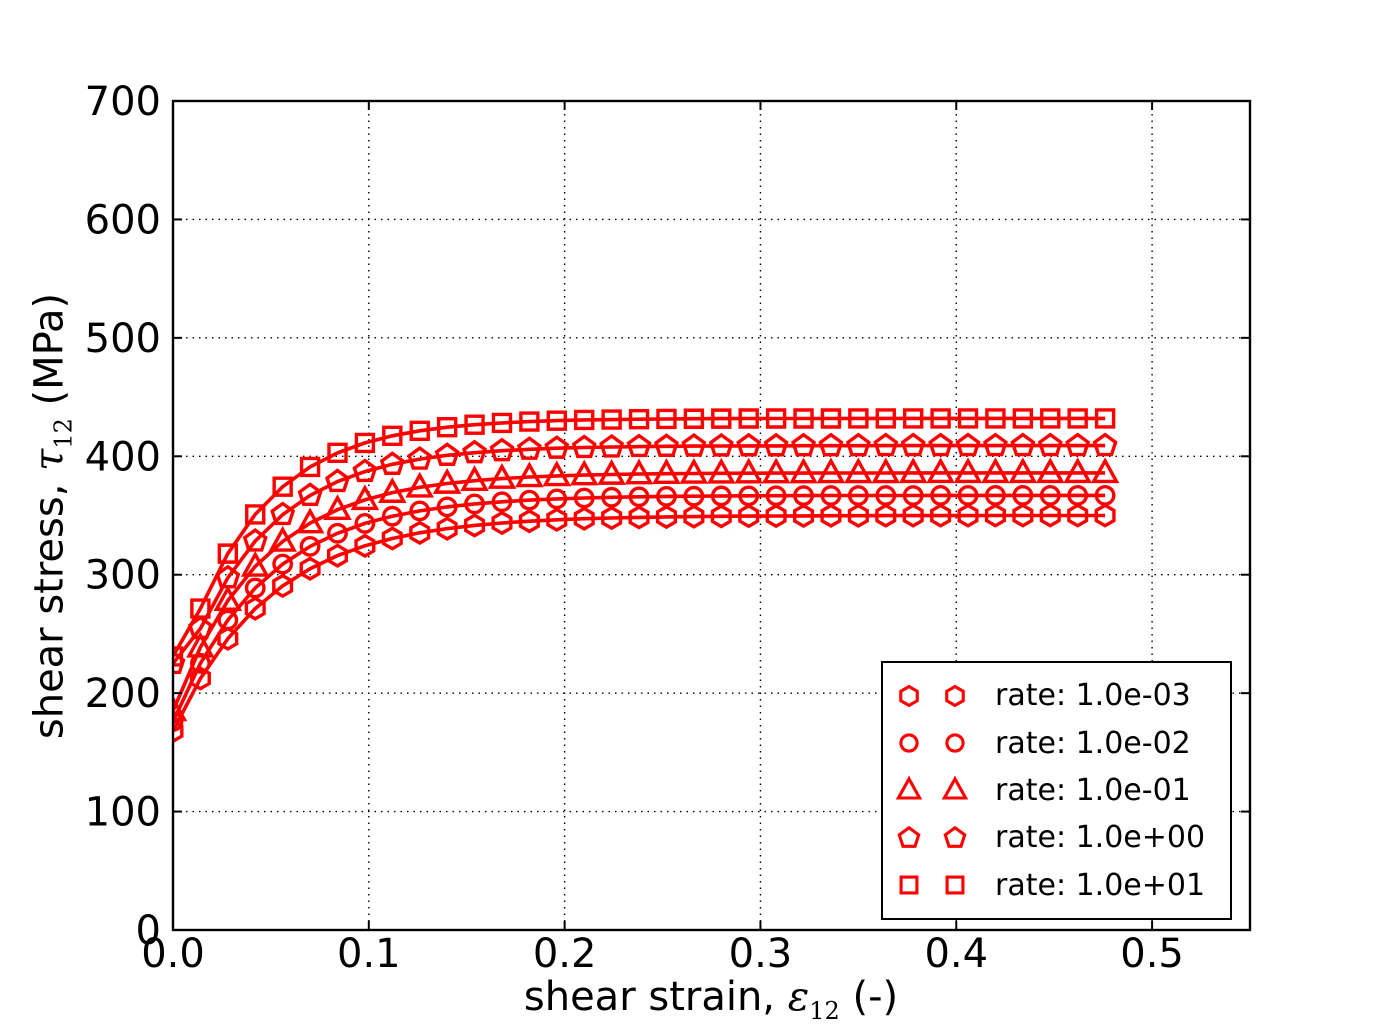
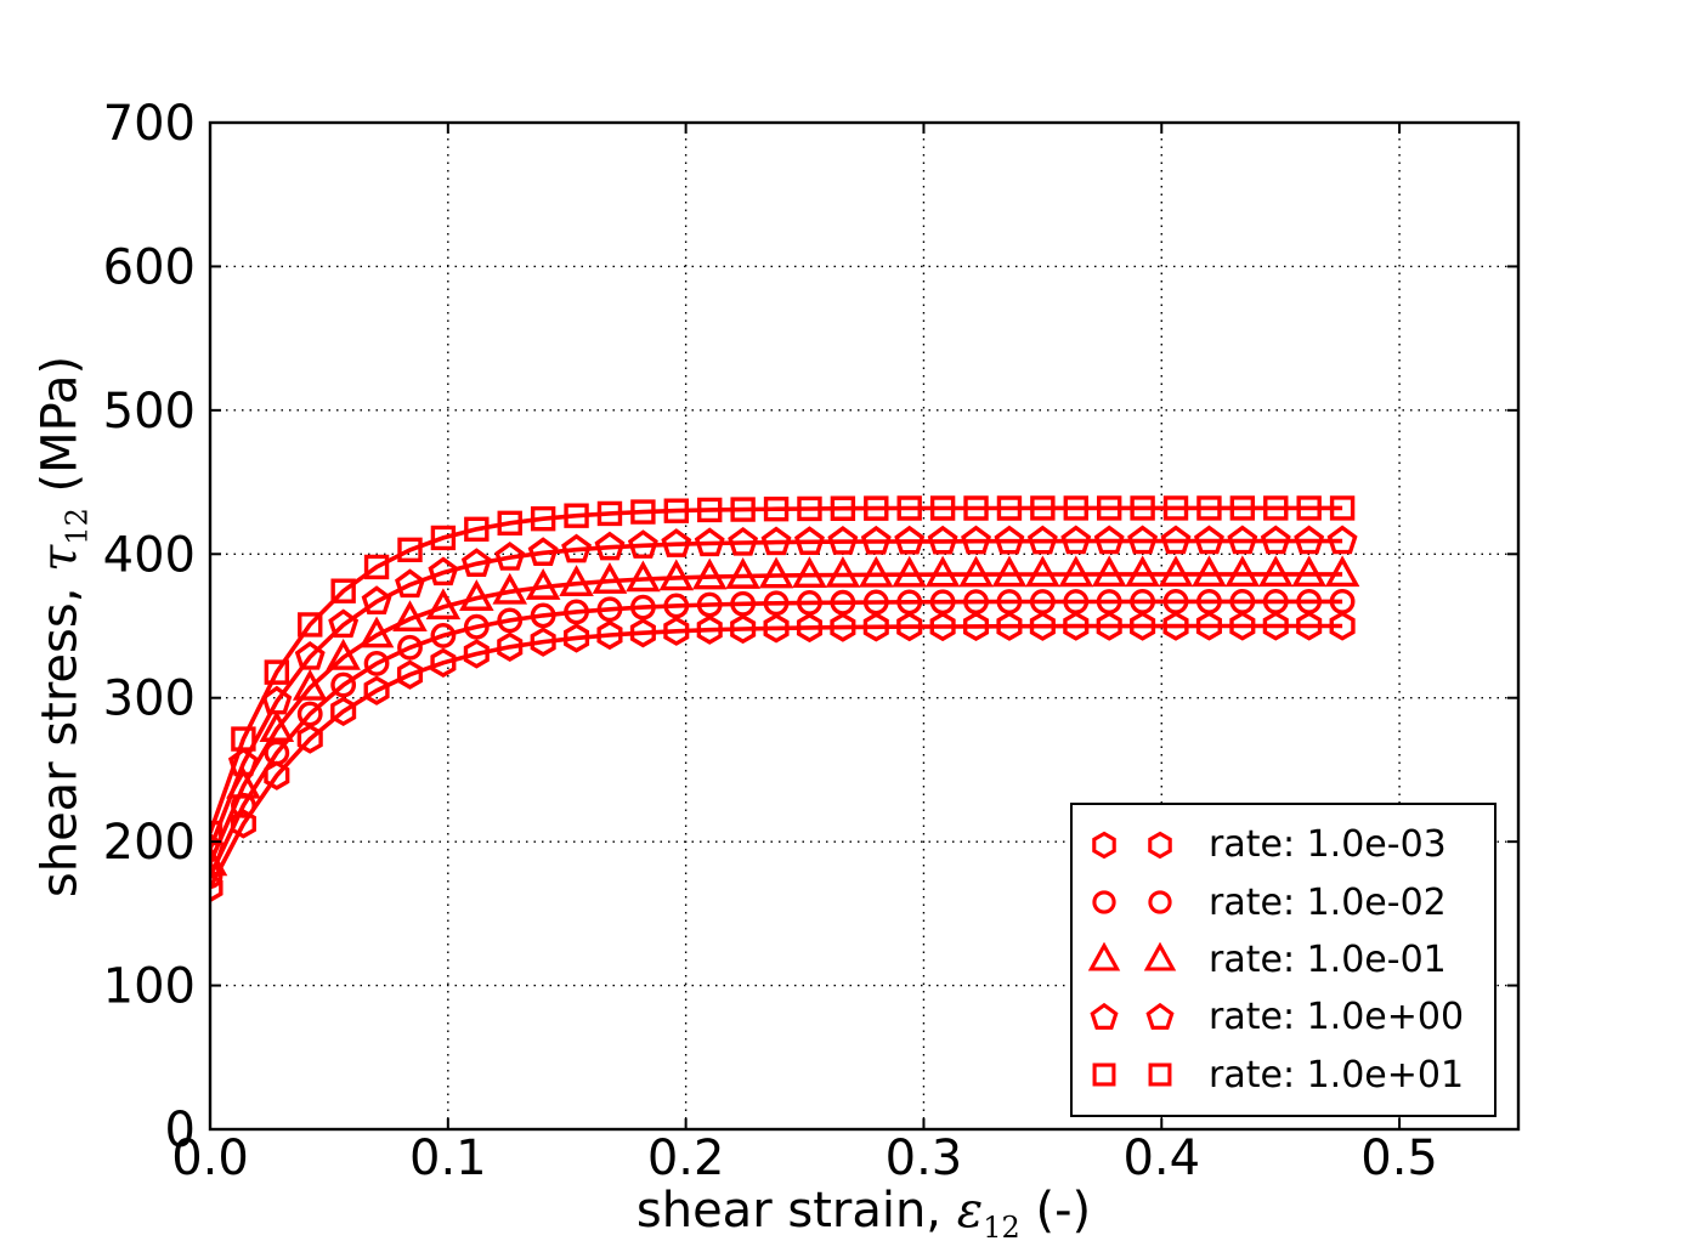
rate: 1.0e+00/0.0: 225 -> 195
rate: 1.0e+01/0.0: 231 -> 206
